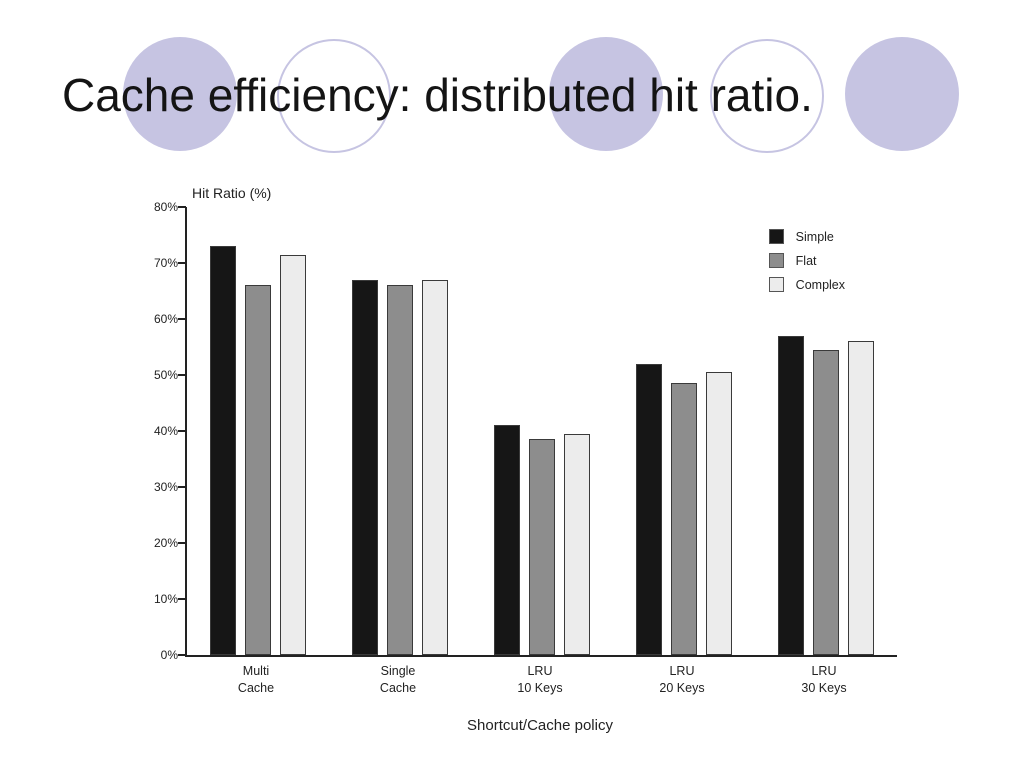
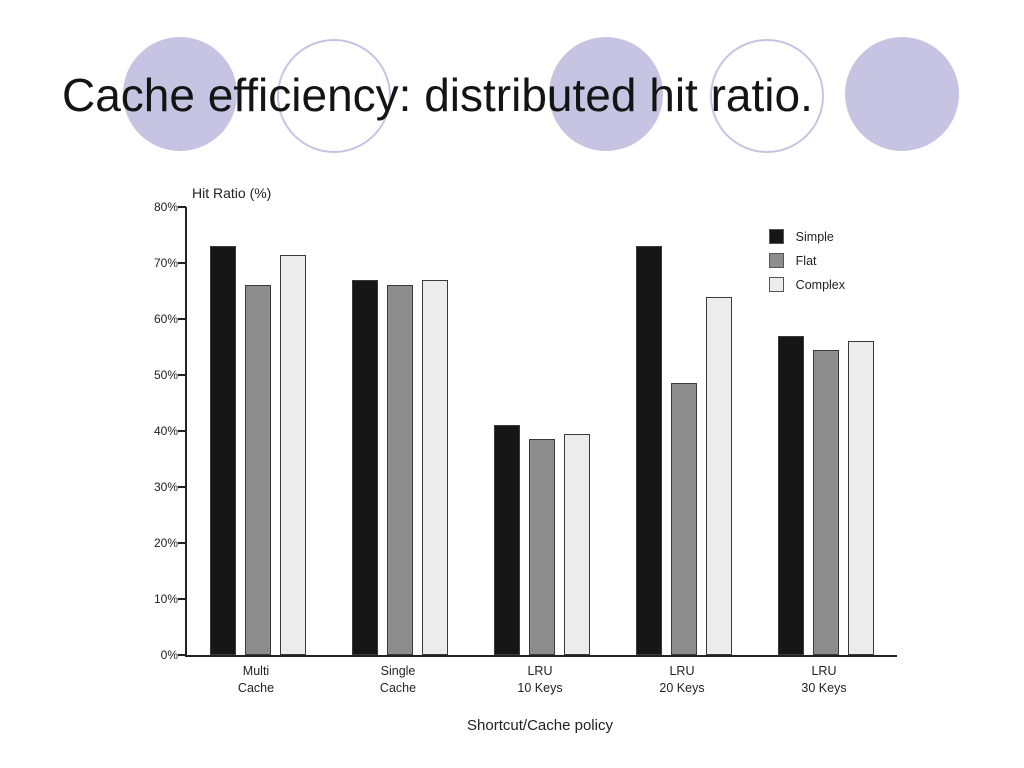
Simple/LRU 20 Keys: 52% -> 73%
Complex/LRU 20 Keys: 50% -> 64%
